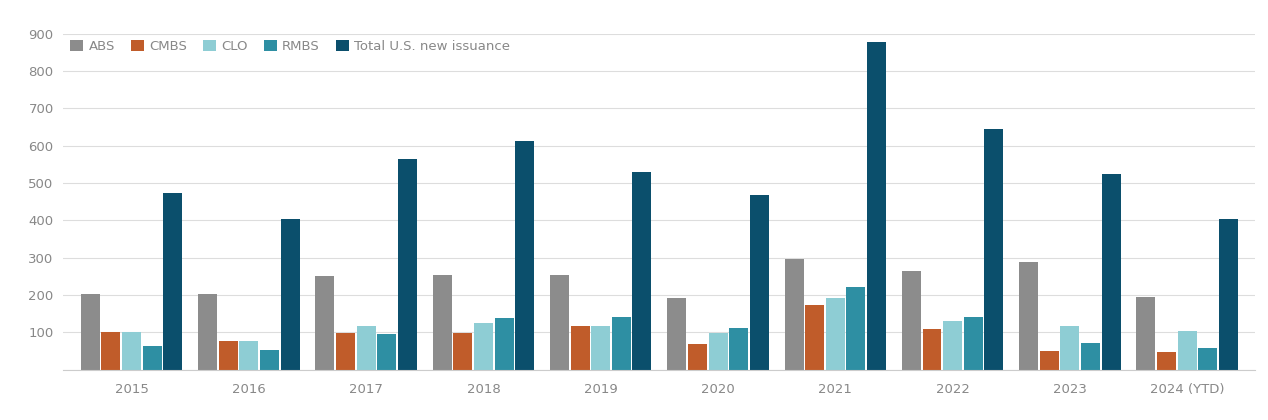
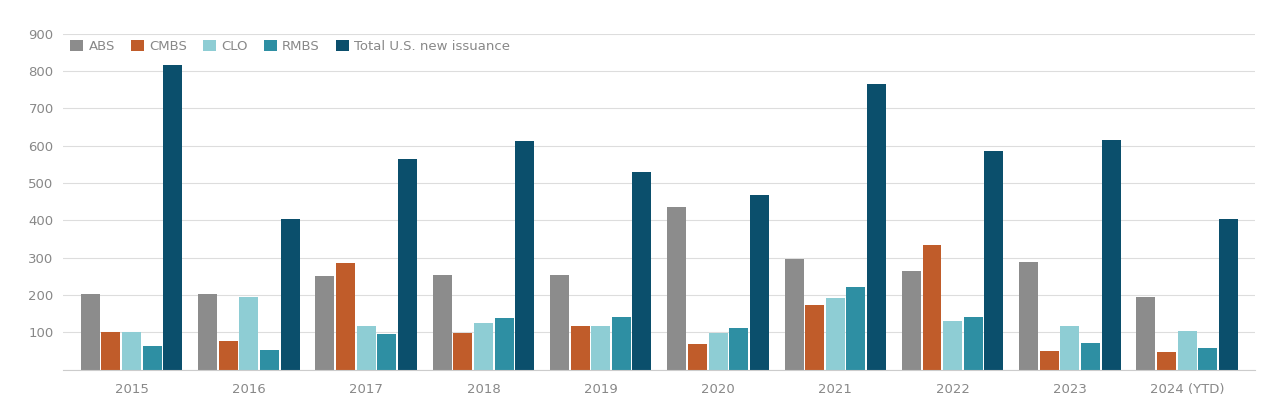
Total U.S. new issuance/2015: 472 -> 815
CLO/2016: 76 -> 195
CMBS/2017: 99 -> 285
ABS/2020: 192 -> 435
Total U.S. new issuance/2021: 878 -> 765
CMBS/2022: 108 -> 335
Total U.S. new issuance/2022: 645 -> 585
Total U.S. new issuance/2023: 524 -> 615
